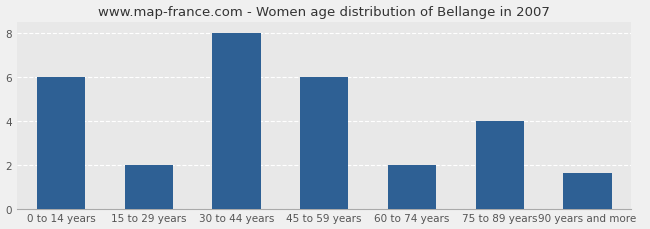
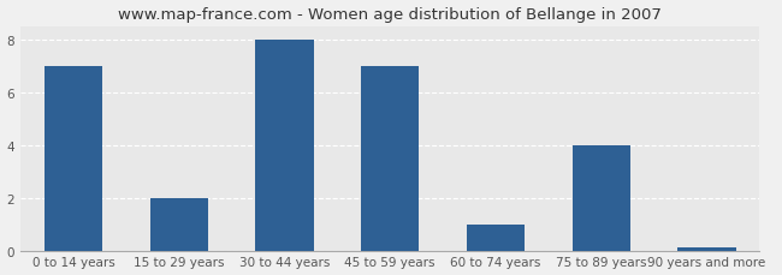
0 to 14 years: 6.0 -> 7.0
45 to 59 years: 6.0 -> 7.0
60 to 74 years: 2.0 -> 1.0
90 years and more: 1.6 -> 0.1
